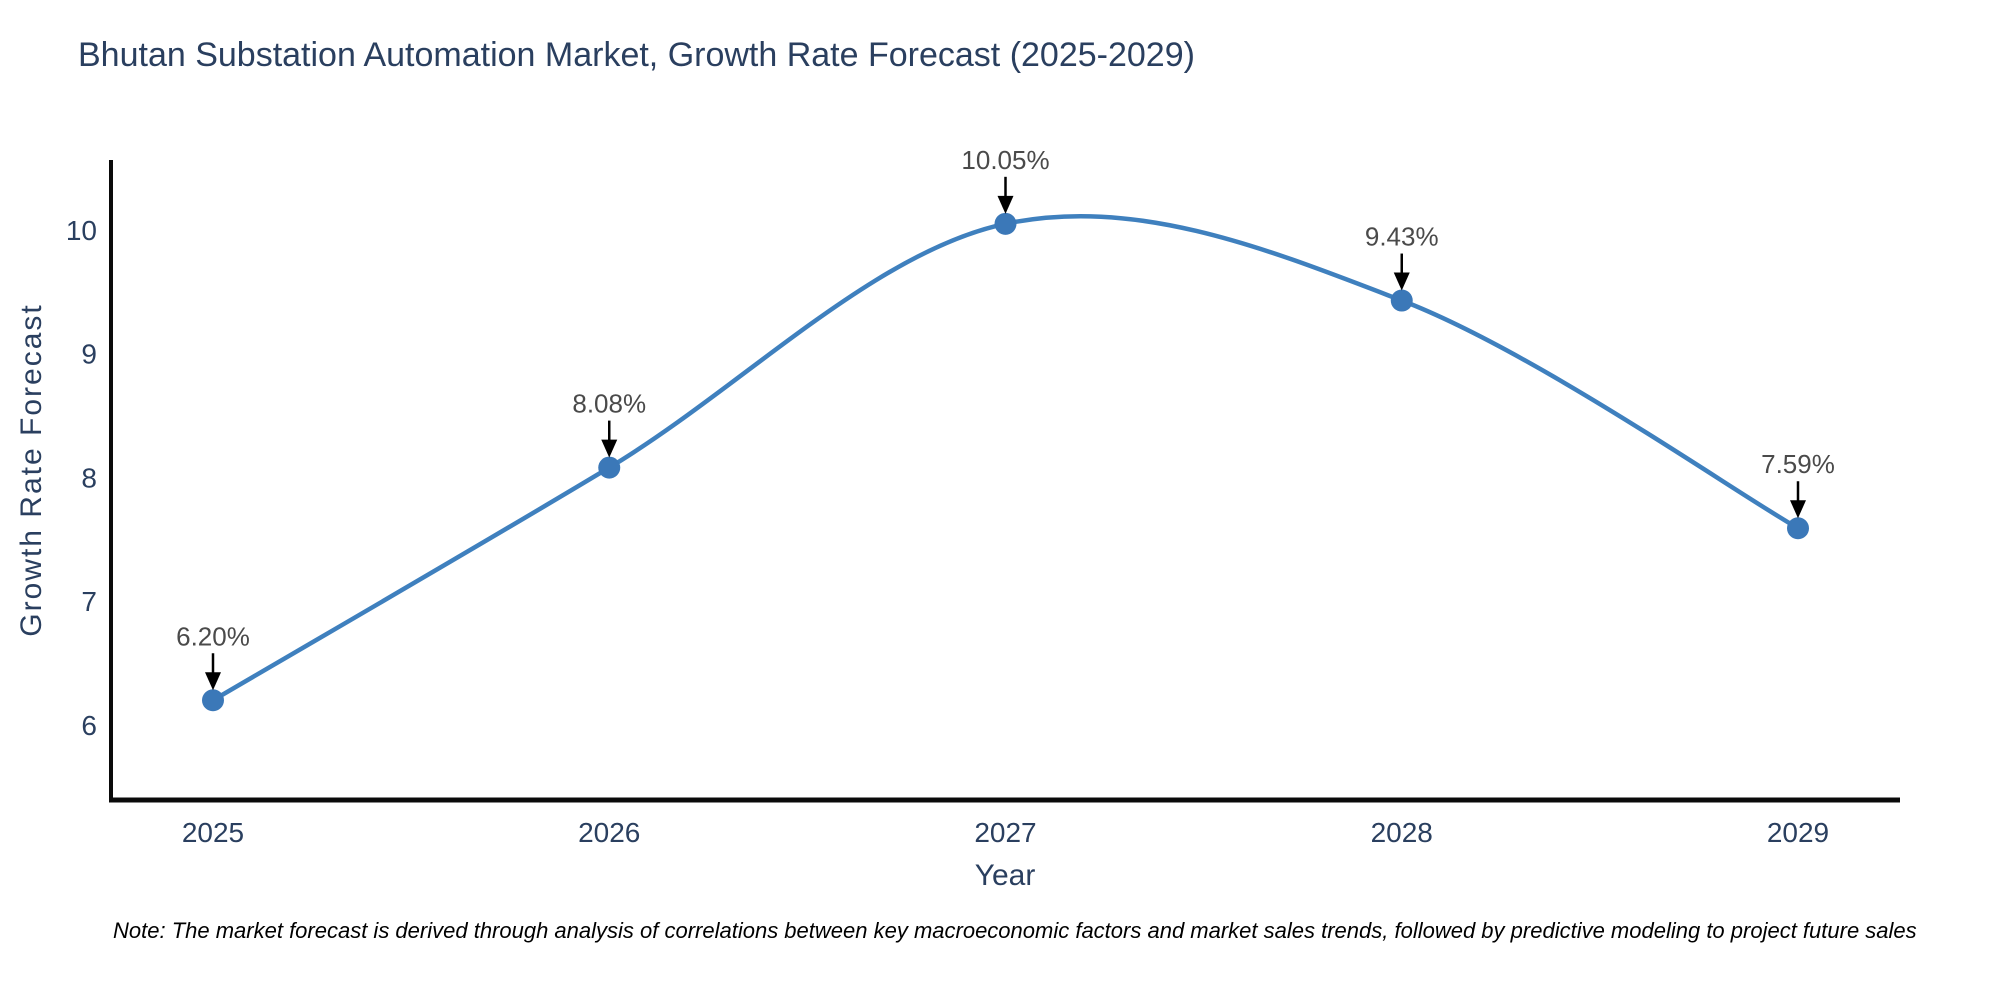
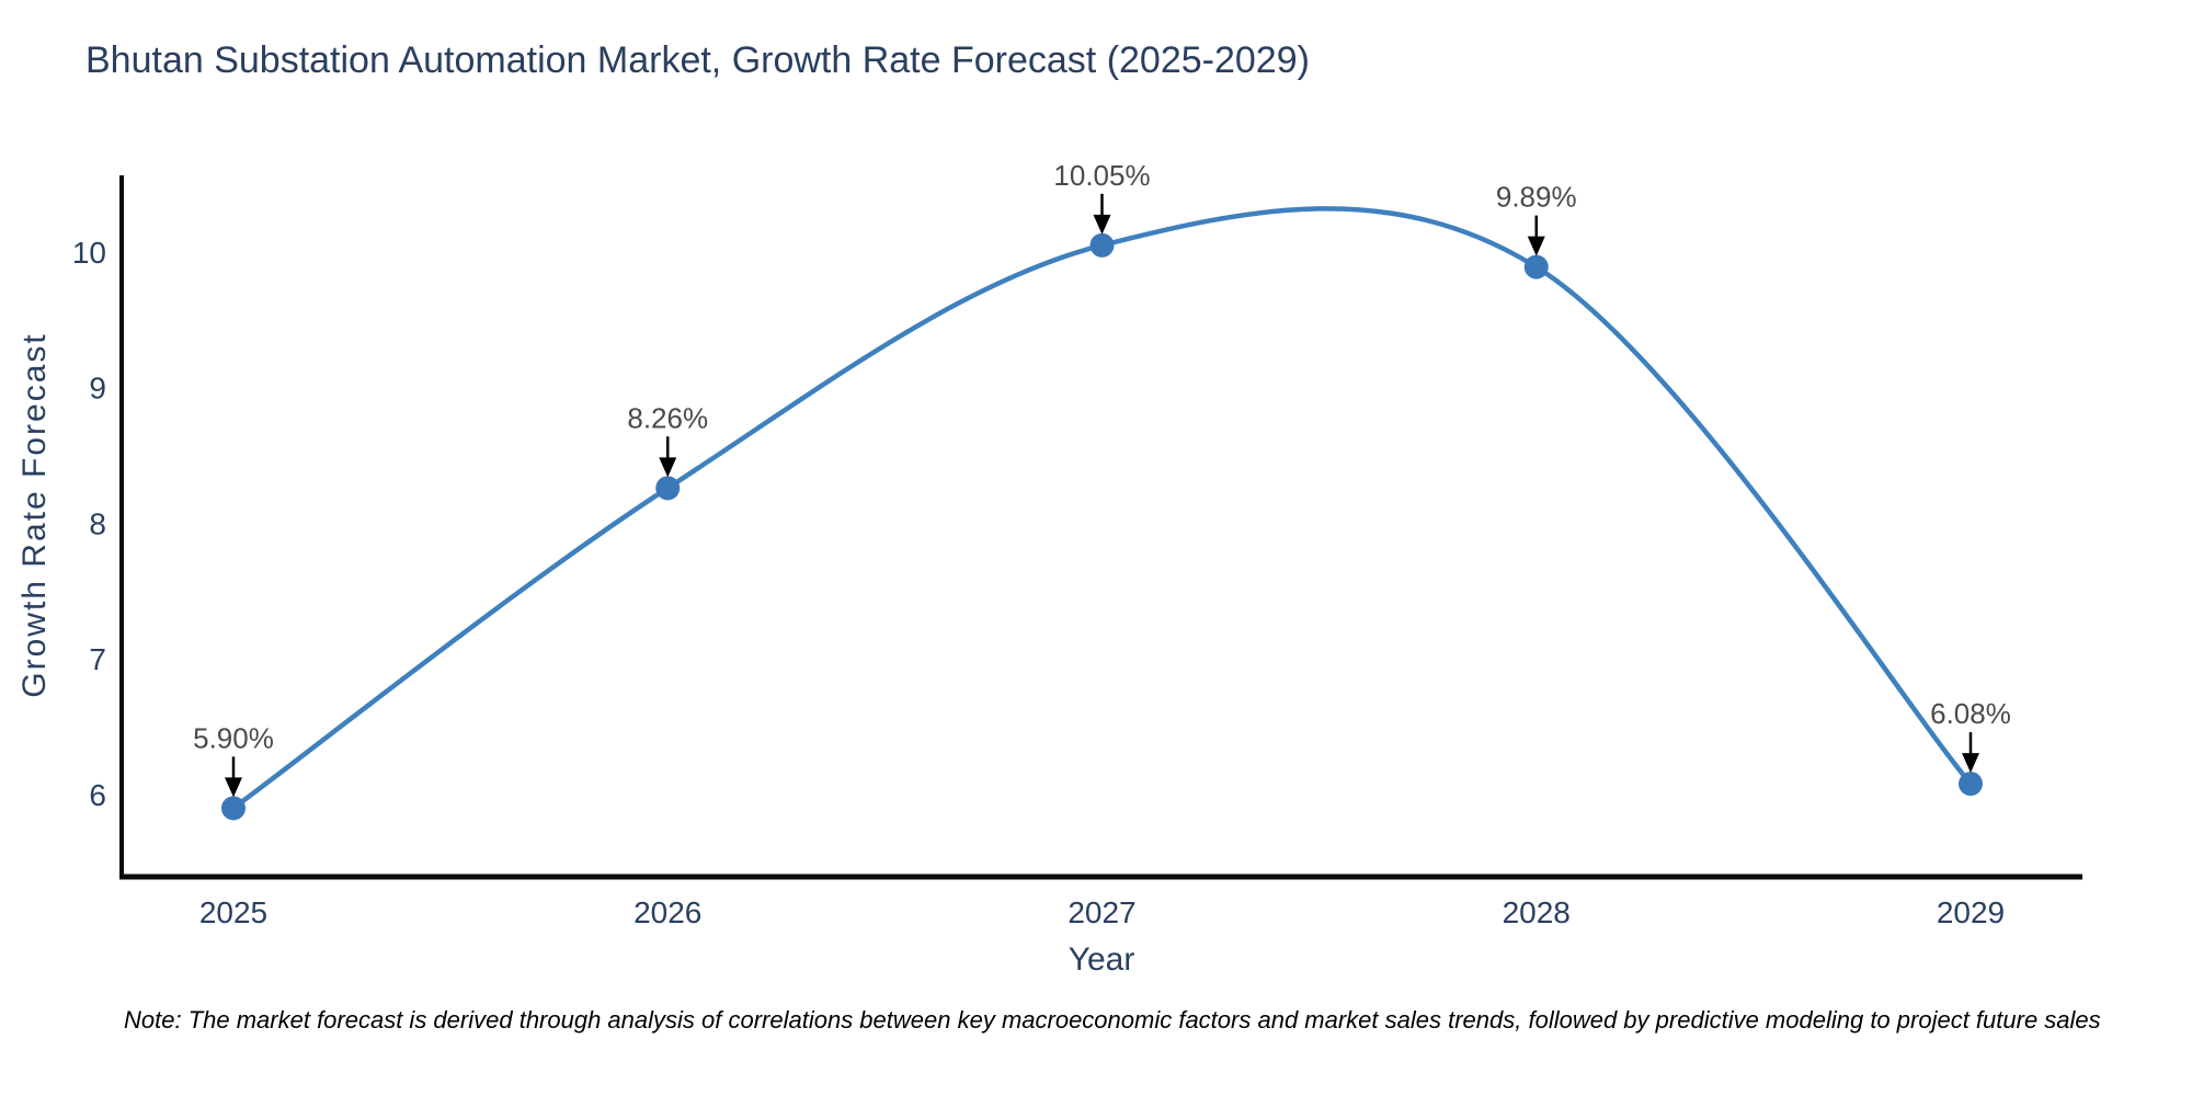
2025: 6.20% -> 5.90%
2026: 8.08% -> 8.26%
2028: 9.43% -> 9.89%
2029: 7.59% -> 6.08%
